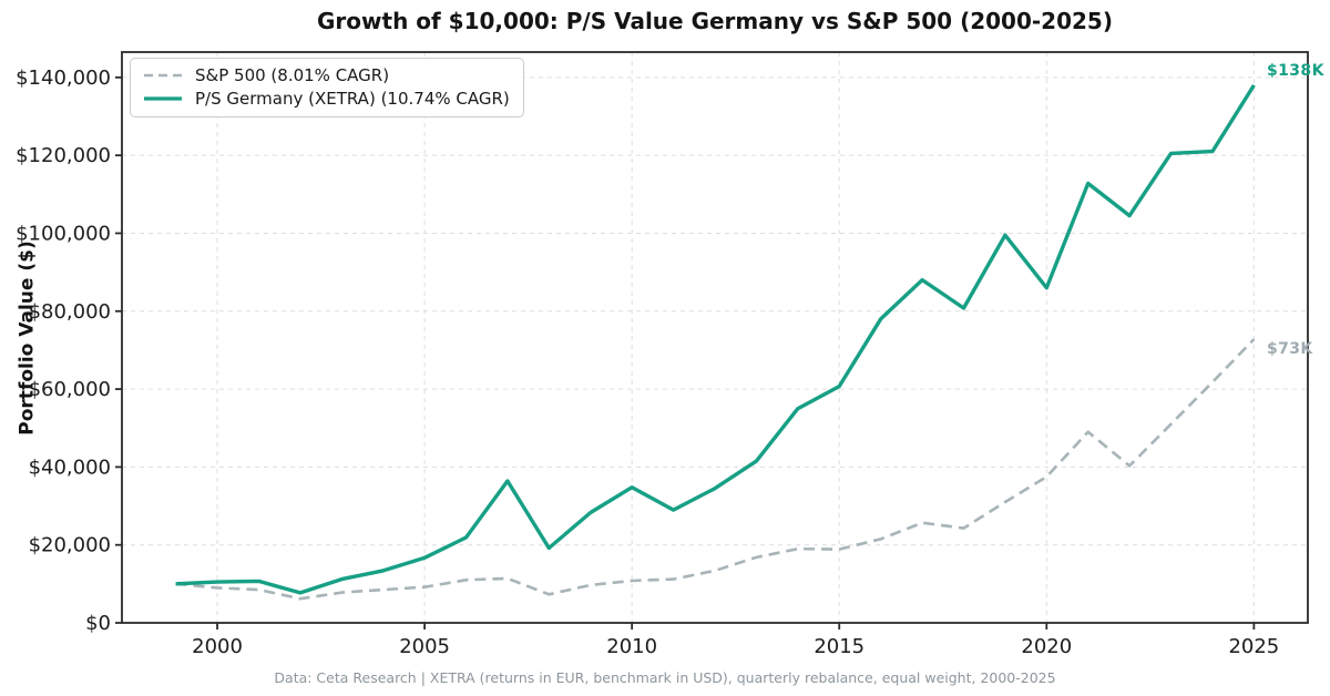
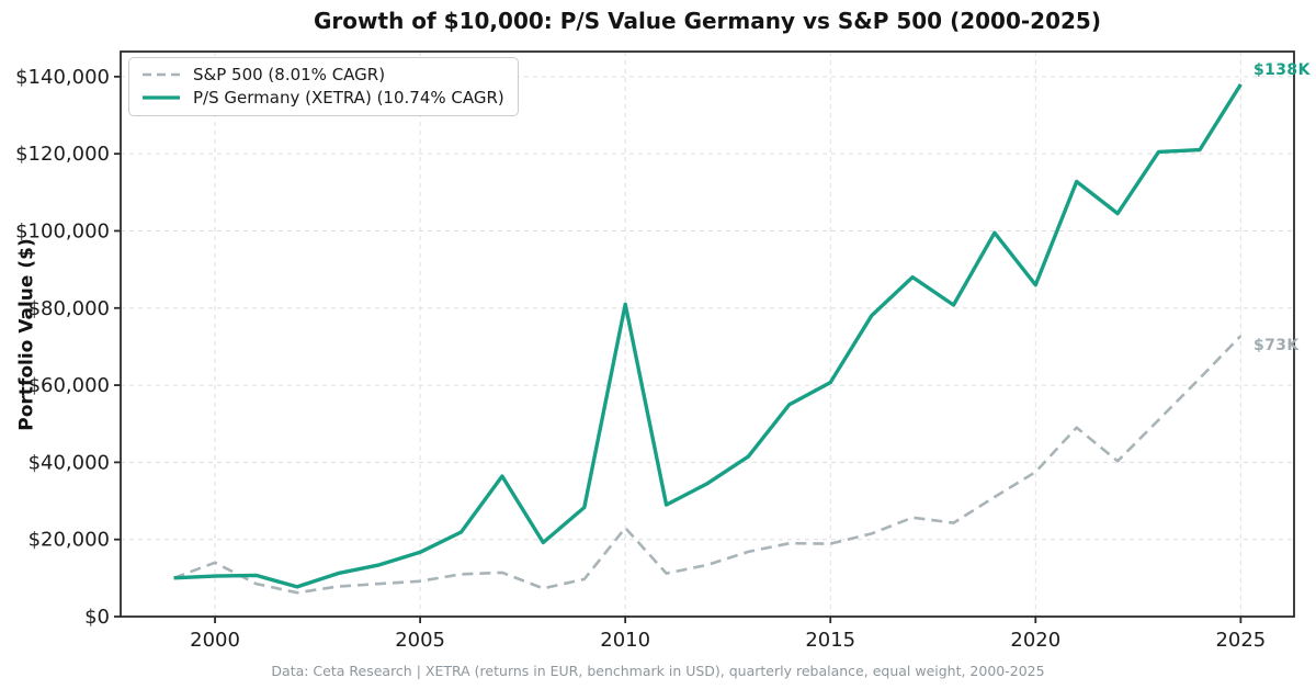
S&P 500 (8.01% CAGR)/2000: $9000 -> $14000
S&P 500 (8.01% CAGR)/2010: $11000 -> $23000
P/S Germany (XETRA) (10.74% CAGR)/2010: $35000 -> $81000
